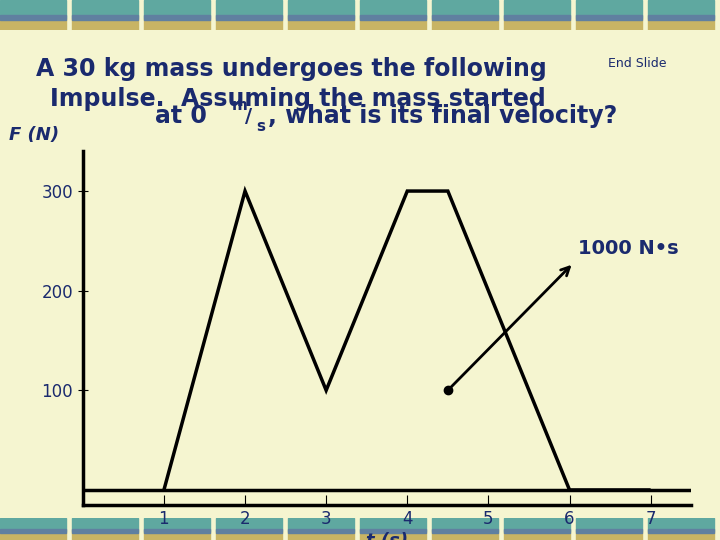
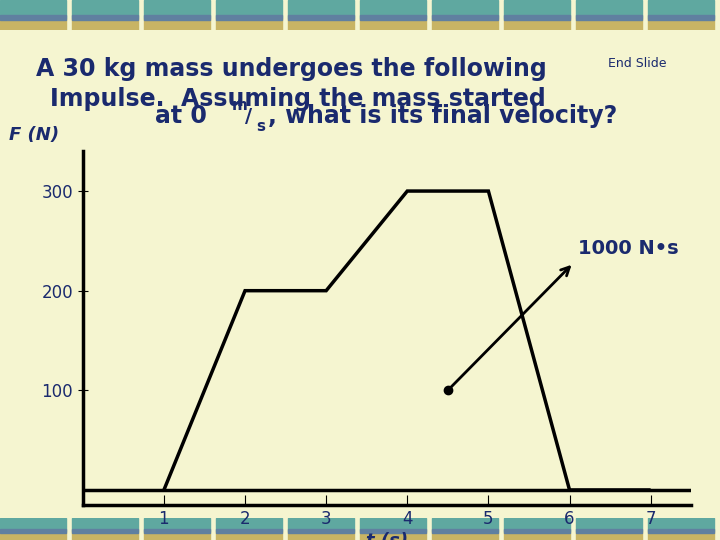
2: 300 -> 200
3: 100 -> 200
5: 200 -> 300
